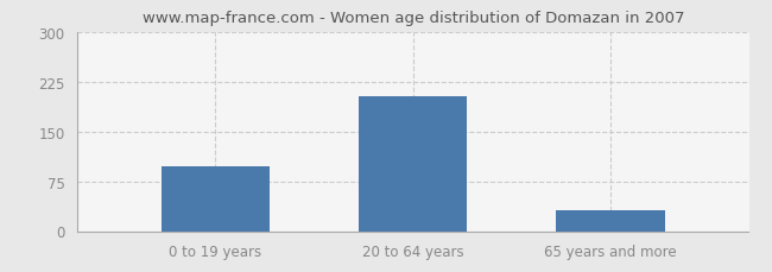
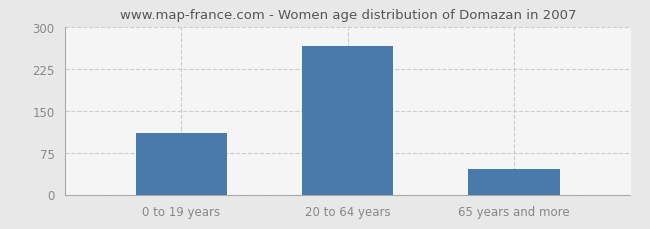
0 to 19 years: 98 -> 110
20 to 64 years: 202 -> 265
65 years and more: 32 -> 45
